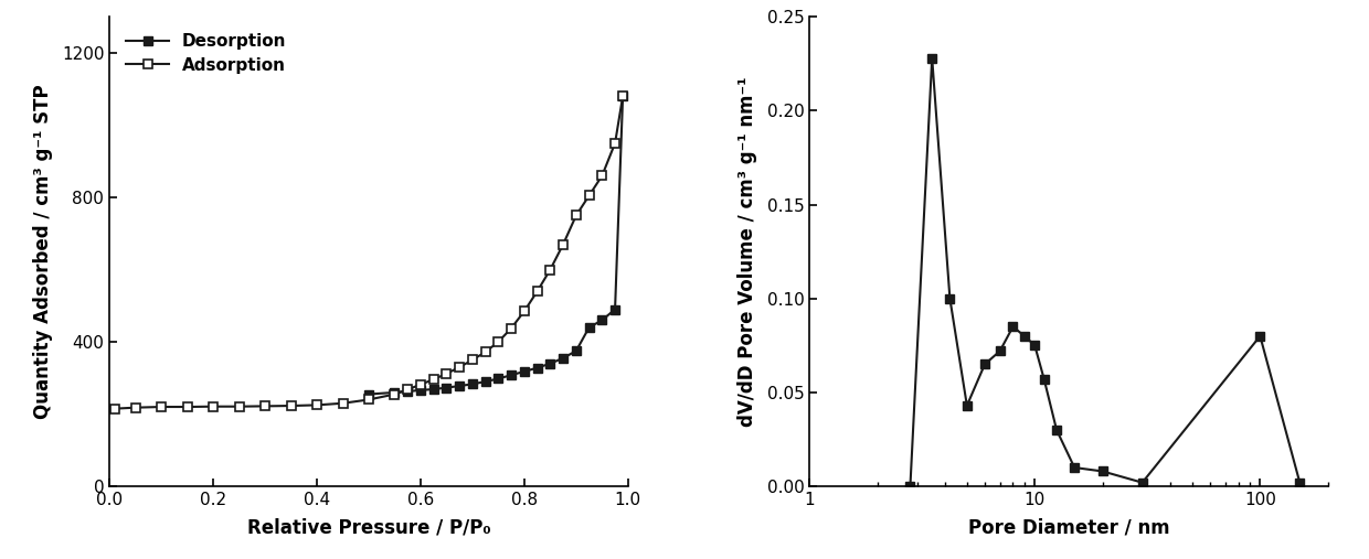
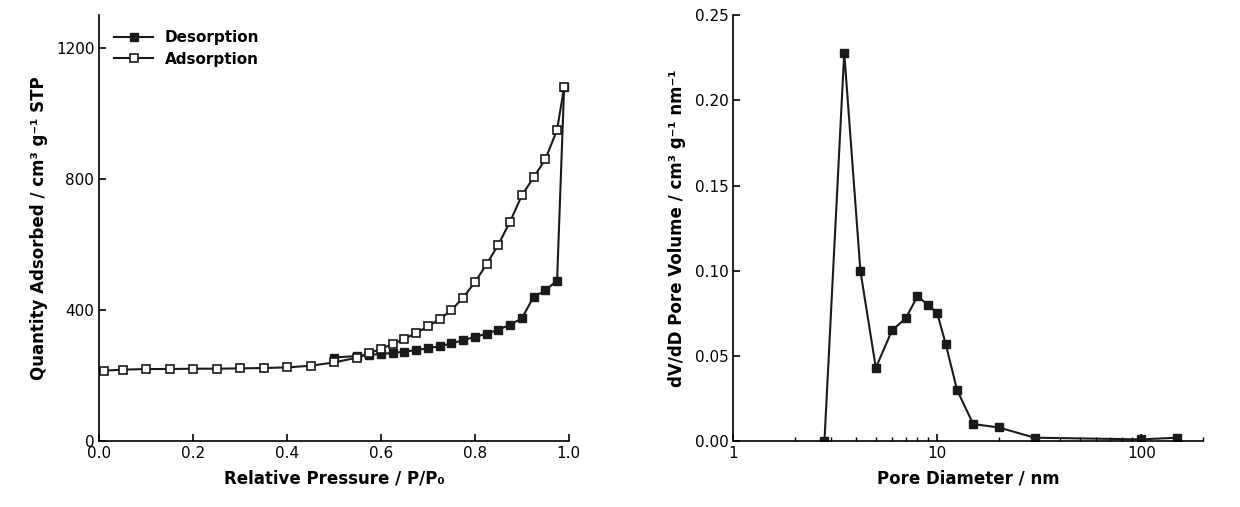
100: 0.080 -> 0.001
